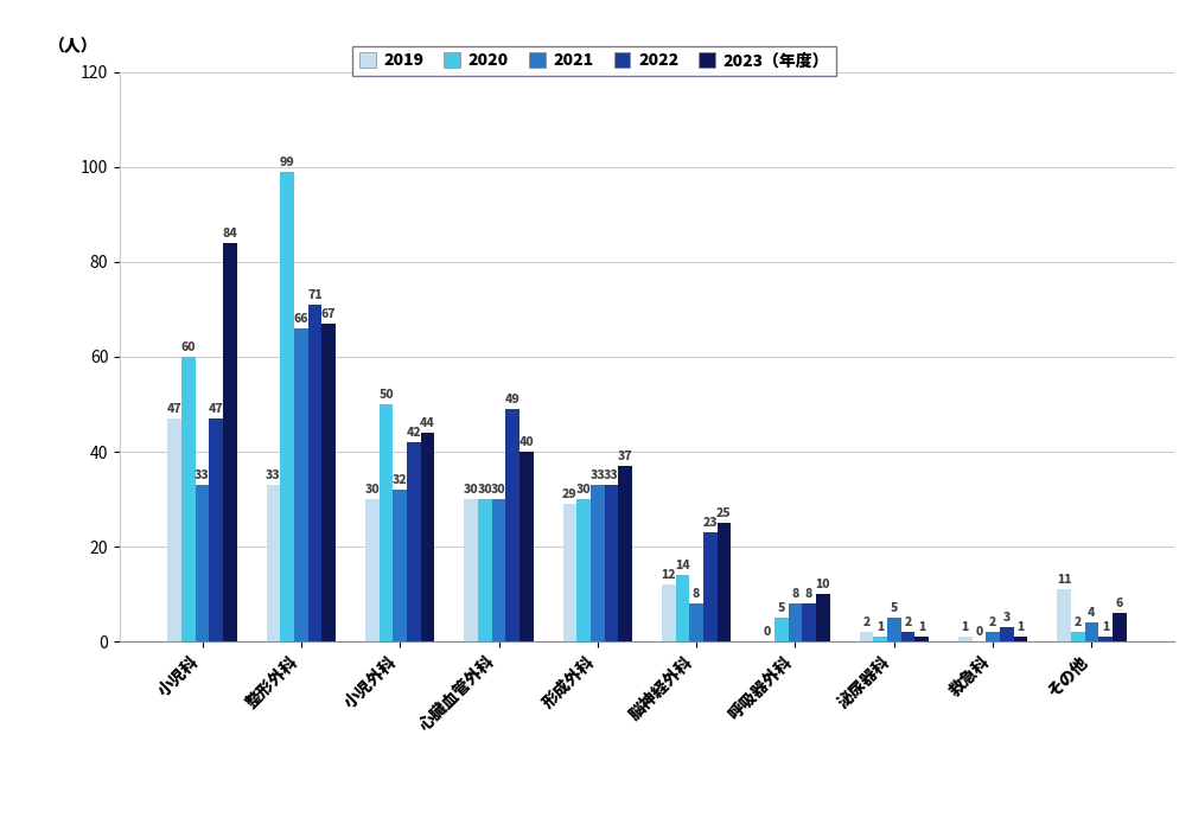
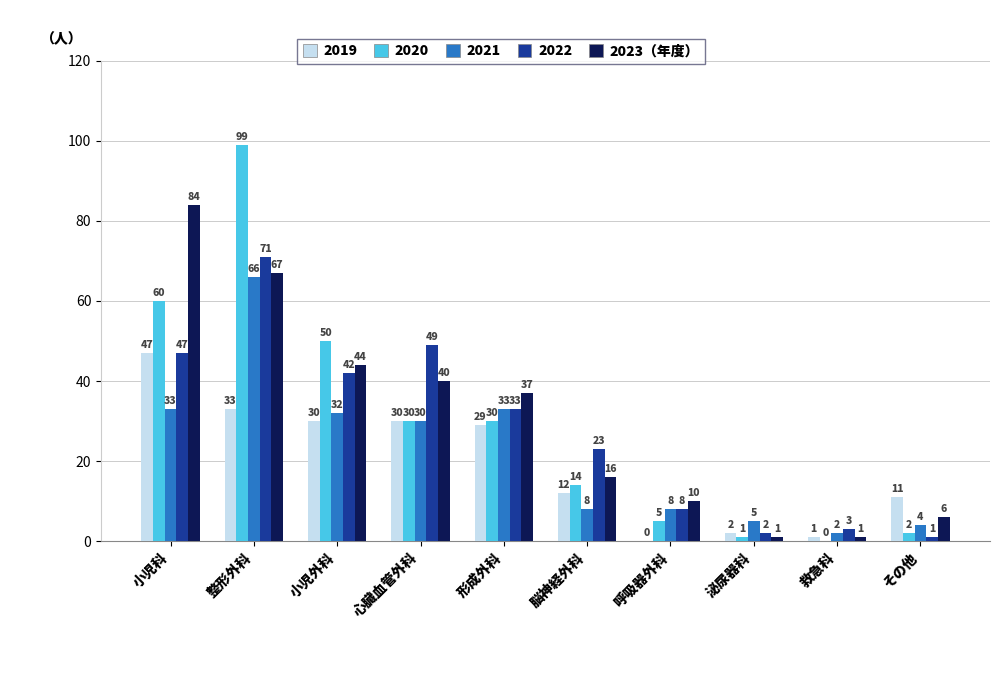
2023（年度）/脳神経外科: 25 -> 16
